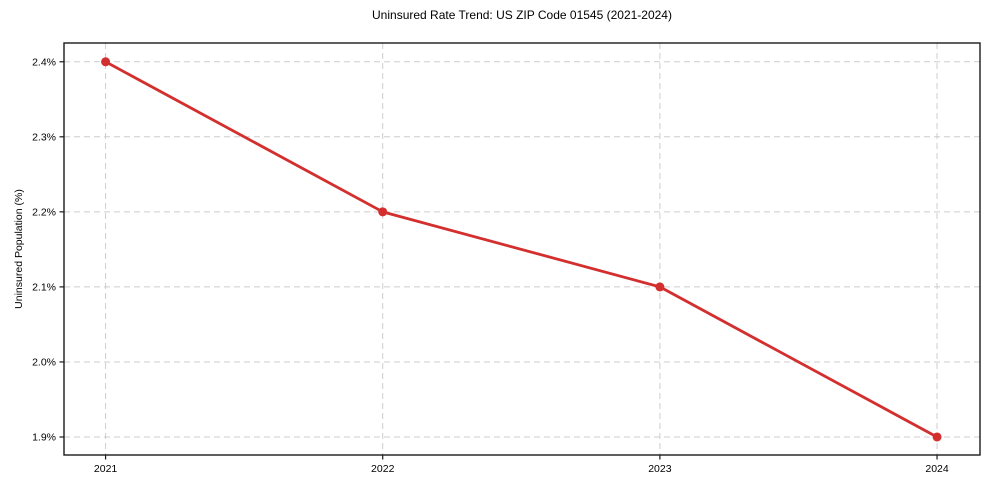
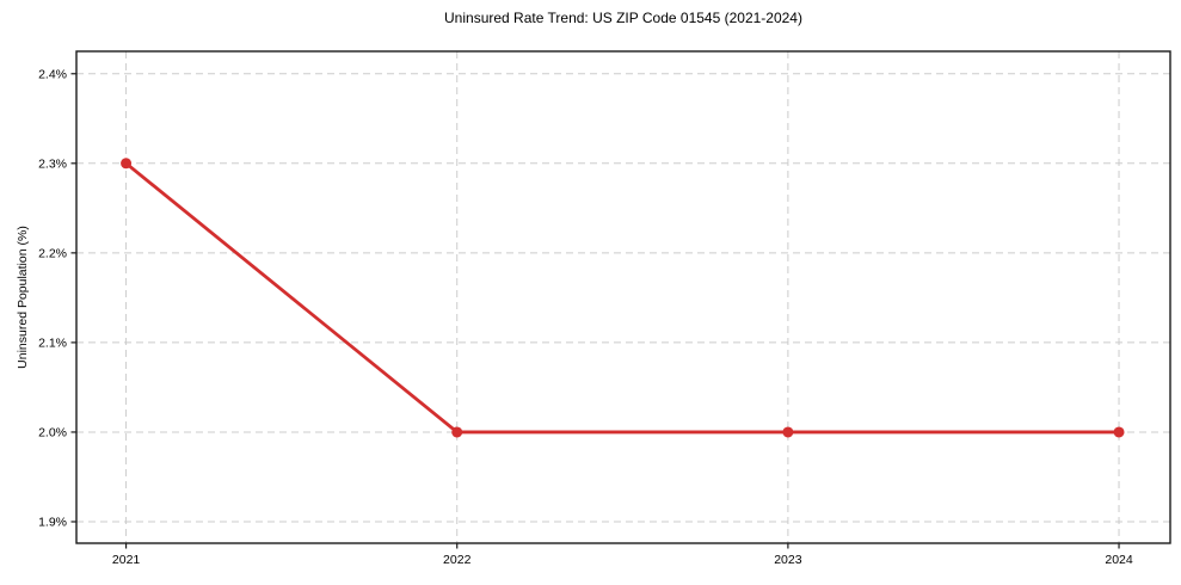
2021: 2.4% -> 2.3%
2022: 2.2% -> 2.0%
2023: 2.1% -> 2.0%
2024: 1.9% -> 2.0%
